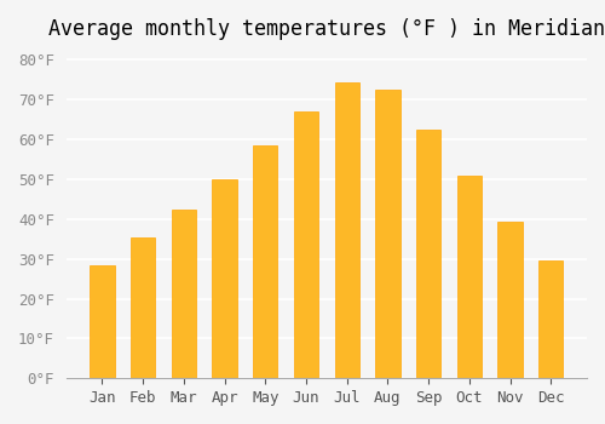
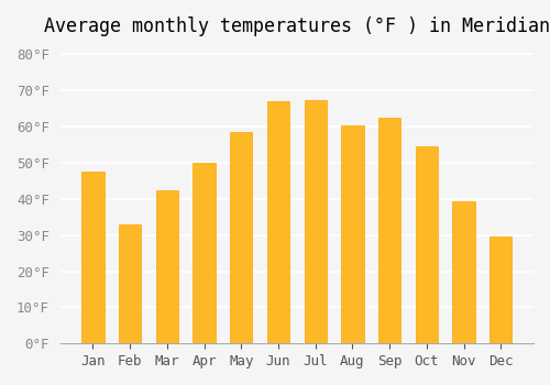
Jan: 28.5°F -> 47.5°F
Feb: 35.5°F -> 33.0°F
Jul: 74.5°F -> 67.5°F
Aug: 72.5°F -> 60.5°F
Oct: 51.0°F -> 54.5°F
